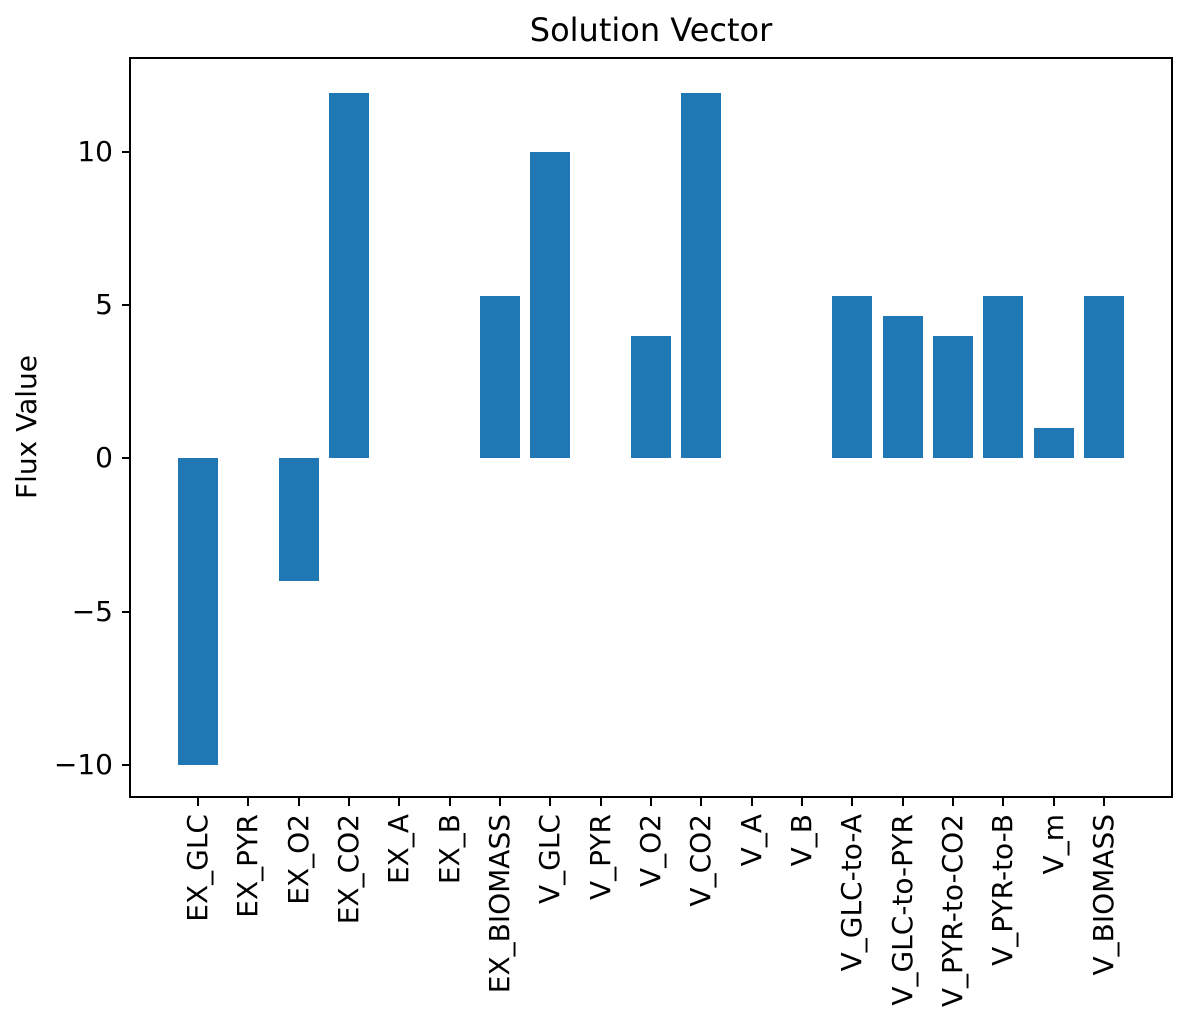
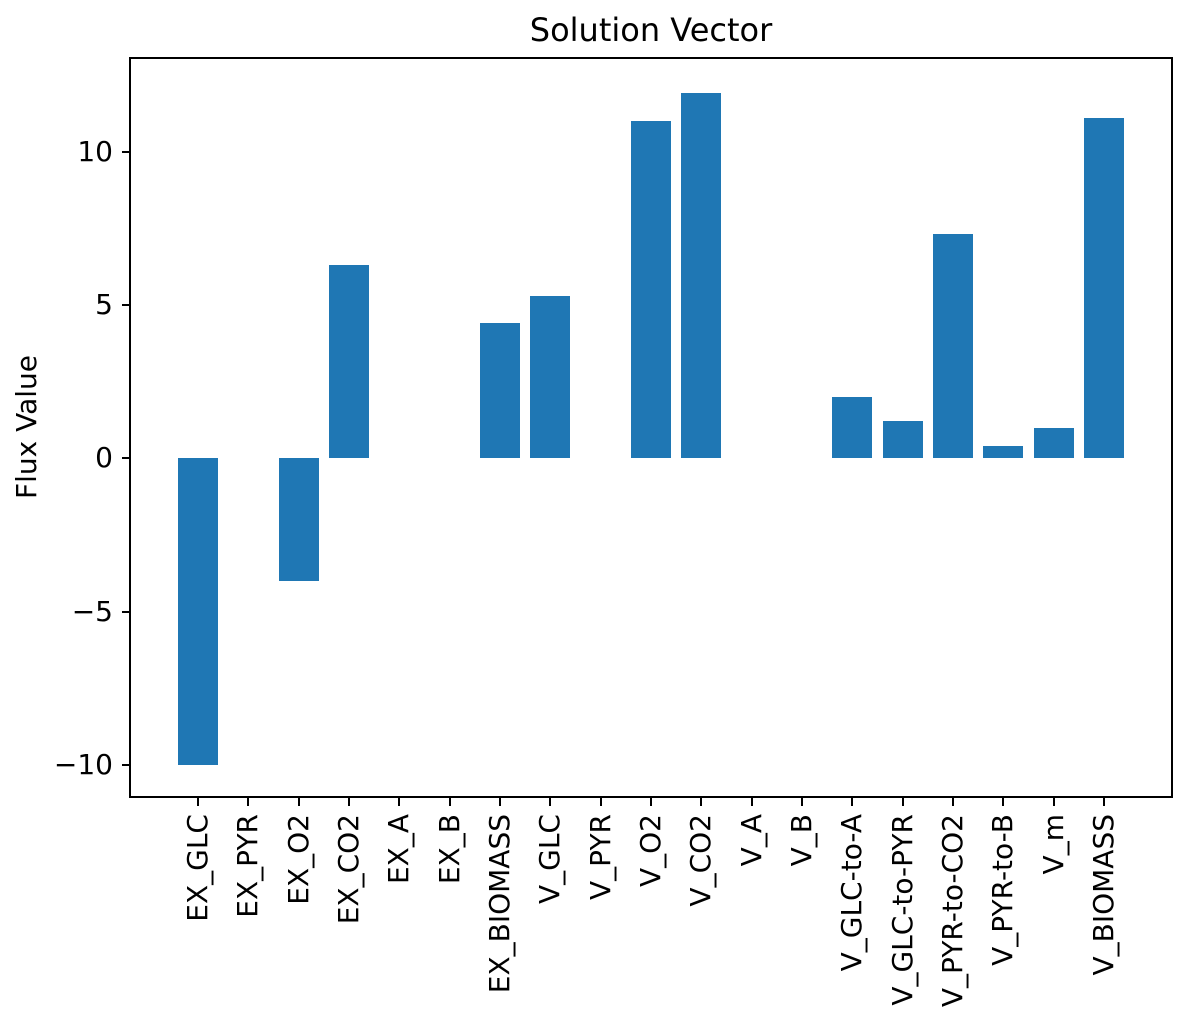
EX_CO2: 11.9 -> 6.3
EX_BIOMASS: 5.3 -> 4.4
V_GLC: 10.0 -> 5.3
V_O2: 4.0 -> 11.0
V_GLC-to-A: 5.3 -> 2.0
V_GLC-to-PYR: 4.7 -> 1.2
V_PYR-to-CO2: 4.0 -> 7.3
V_PYR-to-B: 5.3 -> 0.4
V_BIOMASS: 5.3 -> 11.1
